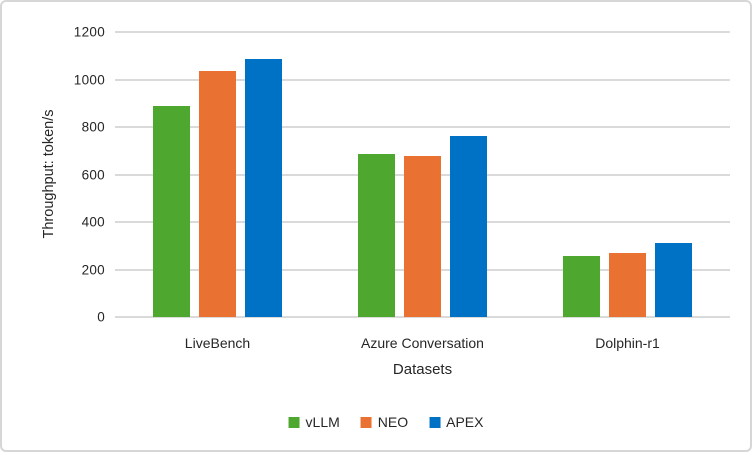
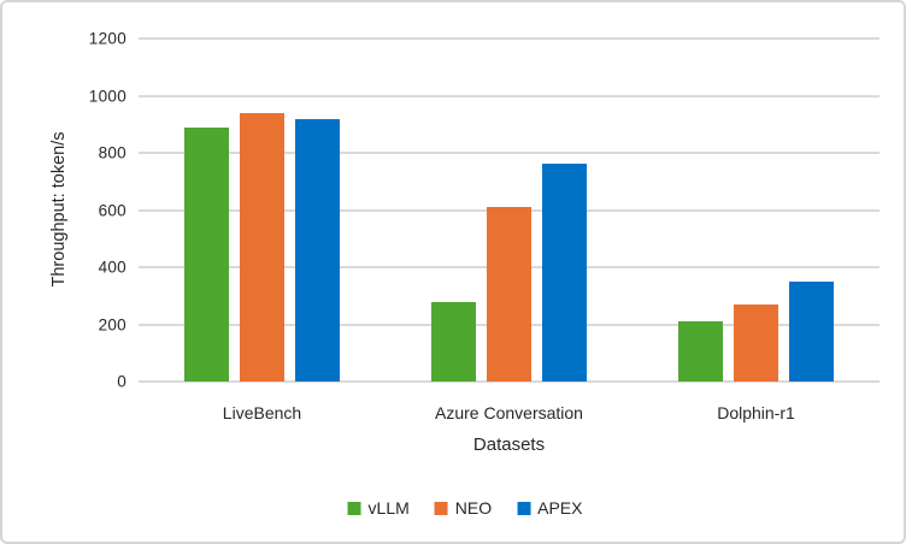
NEO/LiveBench: 1040 -> 940
APEX/LiveBench: 1080 -> 920
vLLM/Azure Conversation: 680 -> 280
NEO/Azure Conversation: 680 -> 610
vLLM/Dolphin-r1: 260 -> 210
APEX/Dolphin-r1: 310 -> 350
